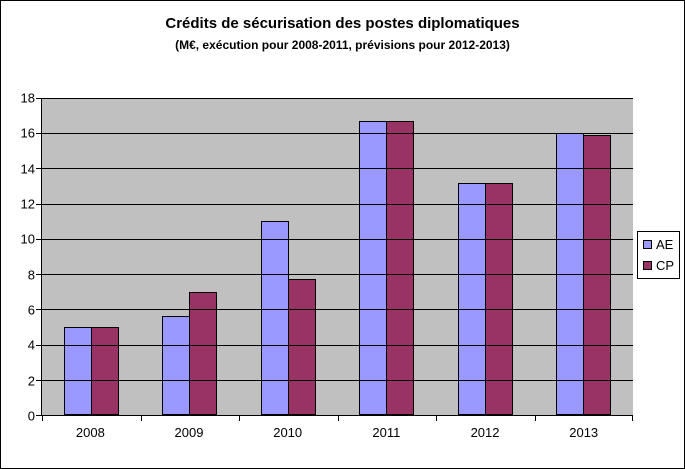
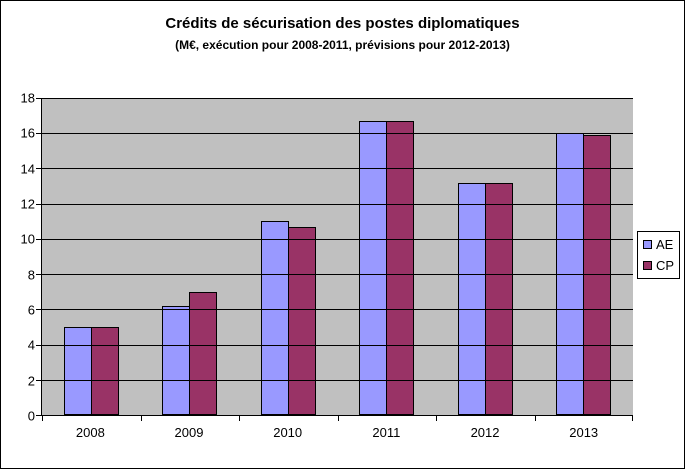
AE/2009: 5.6 -> 6.2
CP/2010: 7.7 -> 10.7
